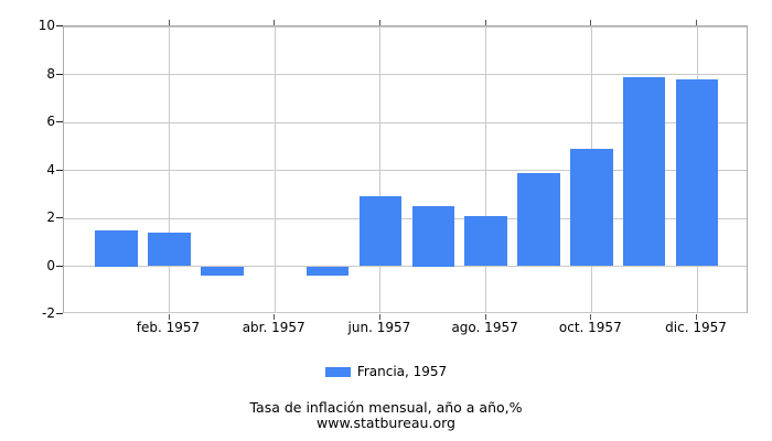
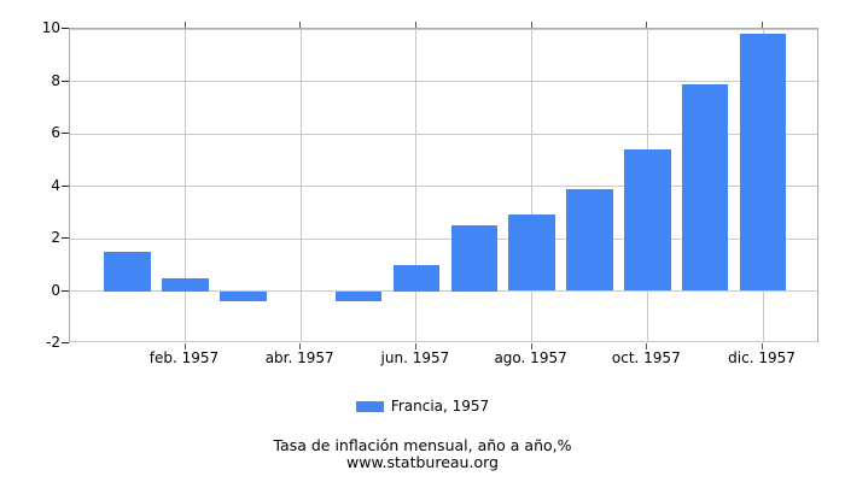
feb. 1957: 1.4 -> 0.5
jun. 1957: 2.9 -> 1.0
ago. 1957: 2.1 -> 2.9
oct. 1957: 4.9 -> 5.4
dic. 1957: 7.8 -> 9.8
